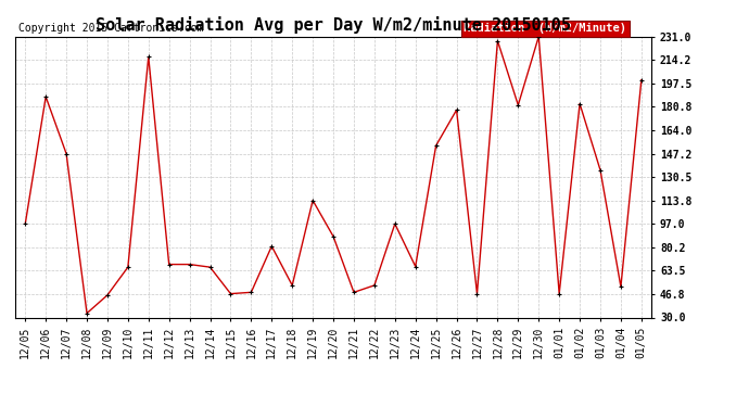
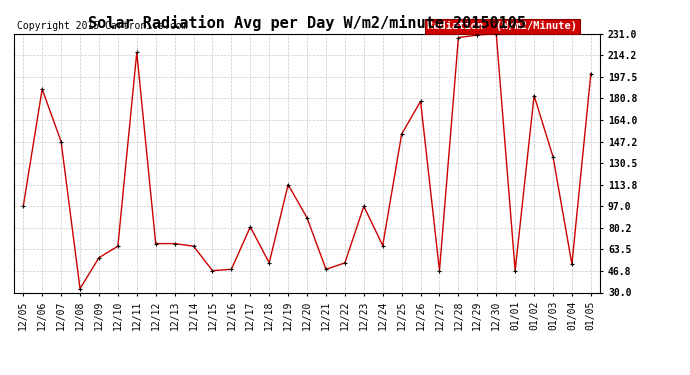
12/09: 46 -> 57
12/29: 182 -> 230
